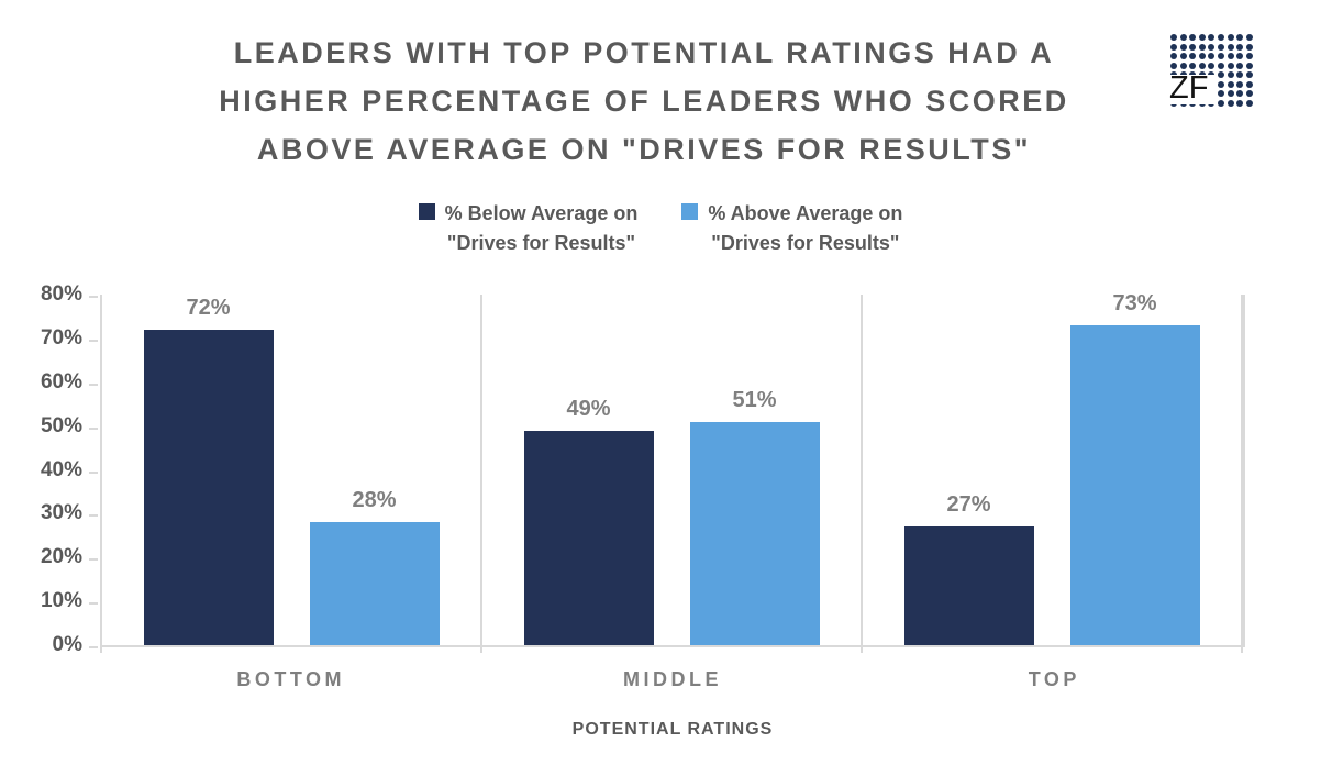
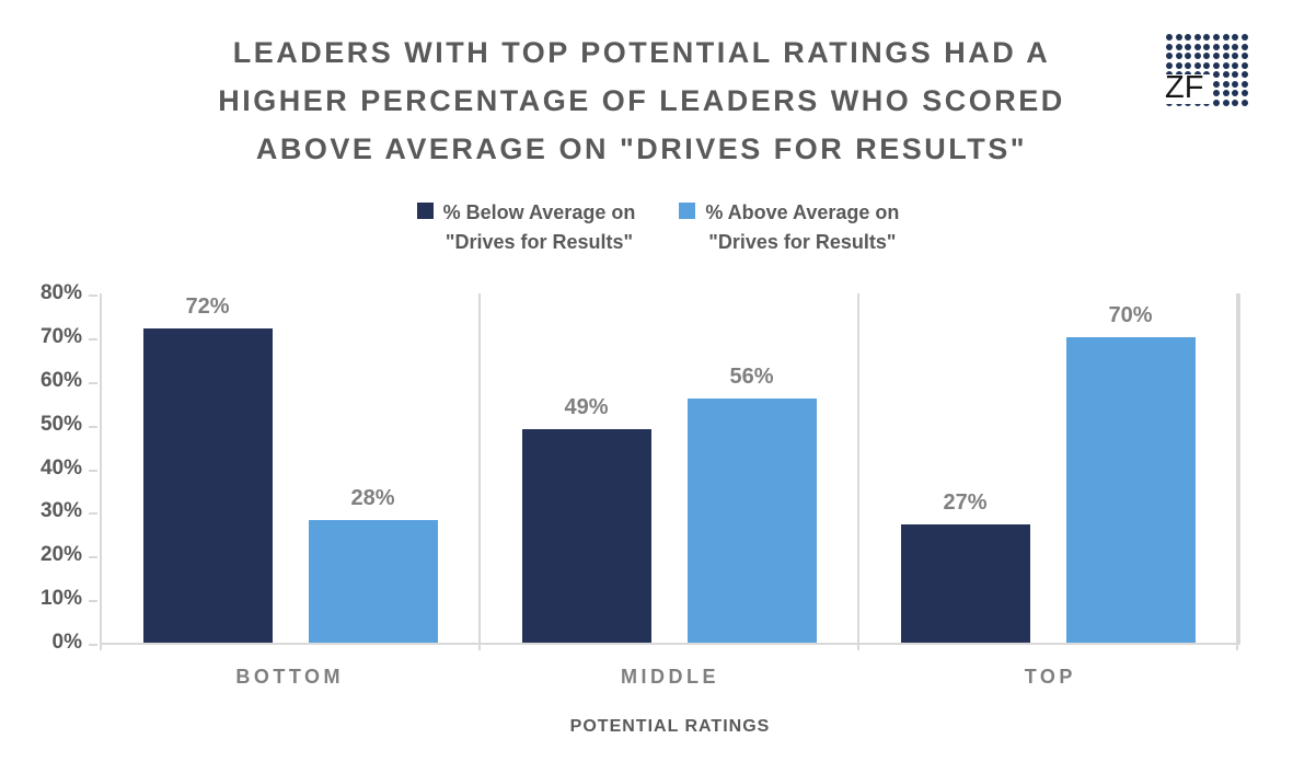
% Above Average on "Drives for Results"/MIDDLE: 51% -> 56%
% Above Average on "Drives for Results"/TOP: 73% -> 70%
